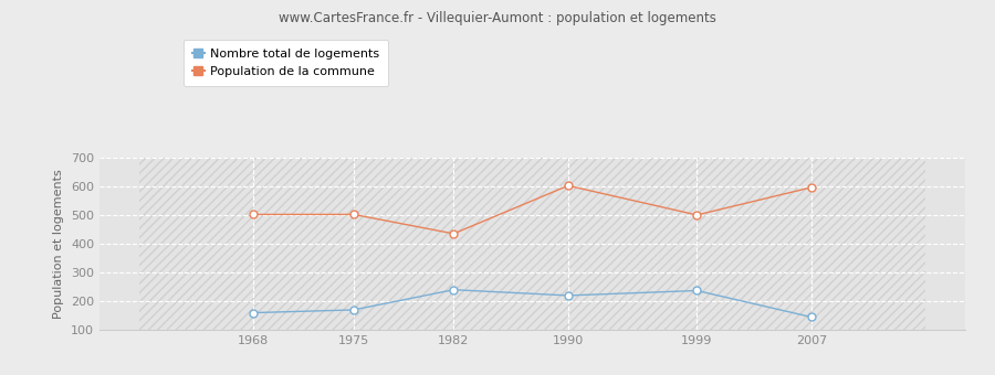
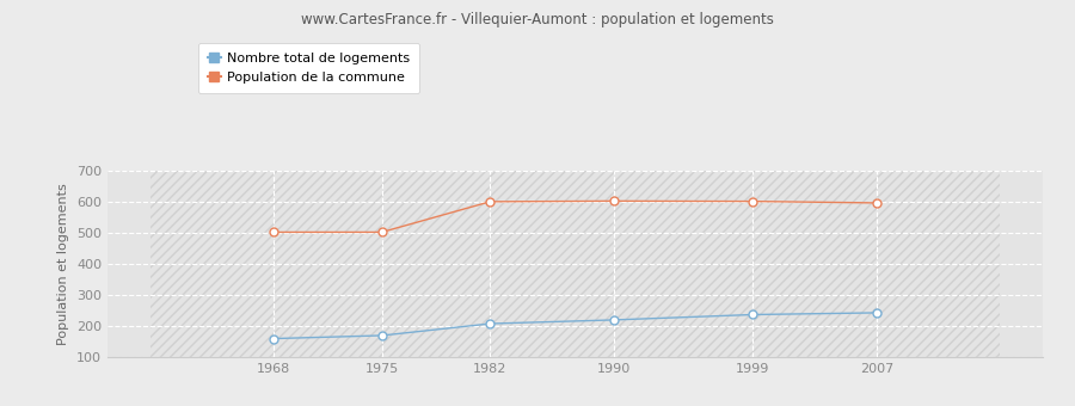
Nombre total de logements/1982: 240 -> 208
Population de la commune/1982: 435 -> 600
Population de la commune/1999: 500 -> 601
Nombre total de logements/2007: 145 -> 243
